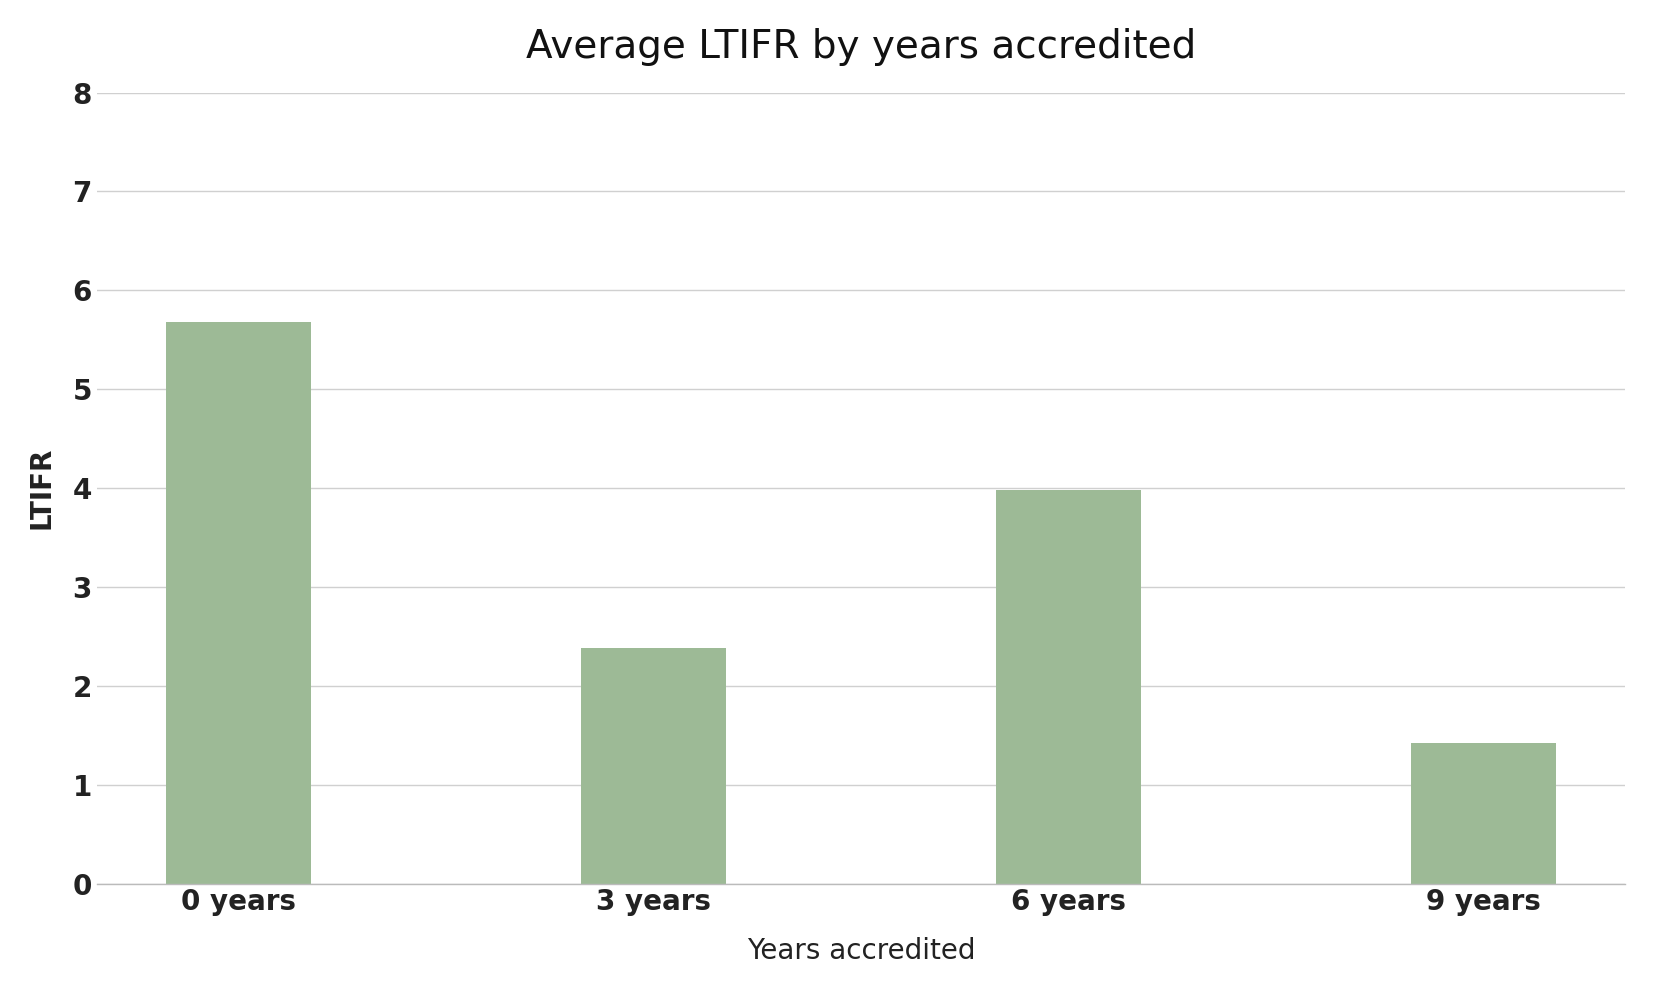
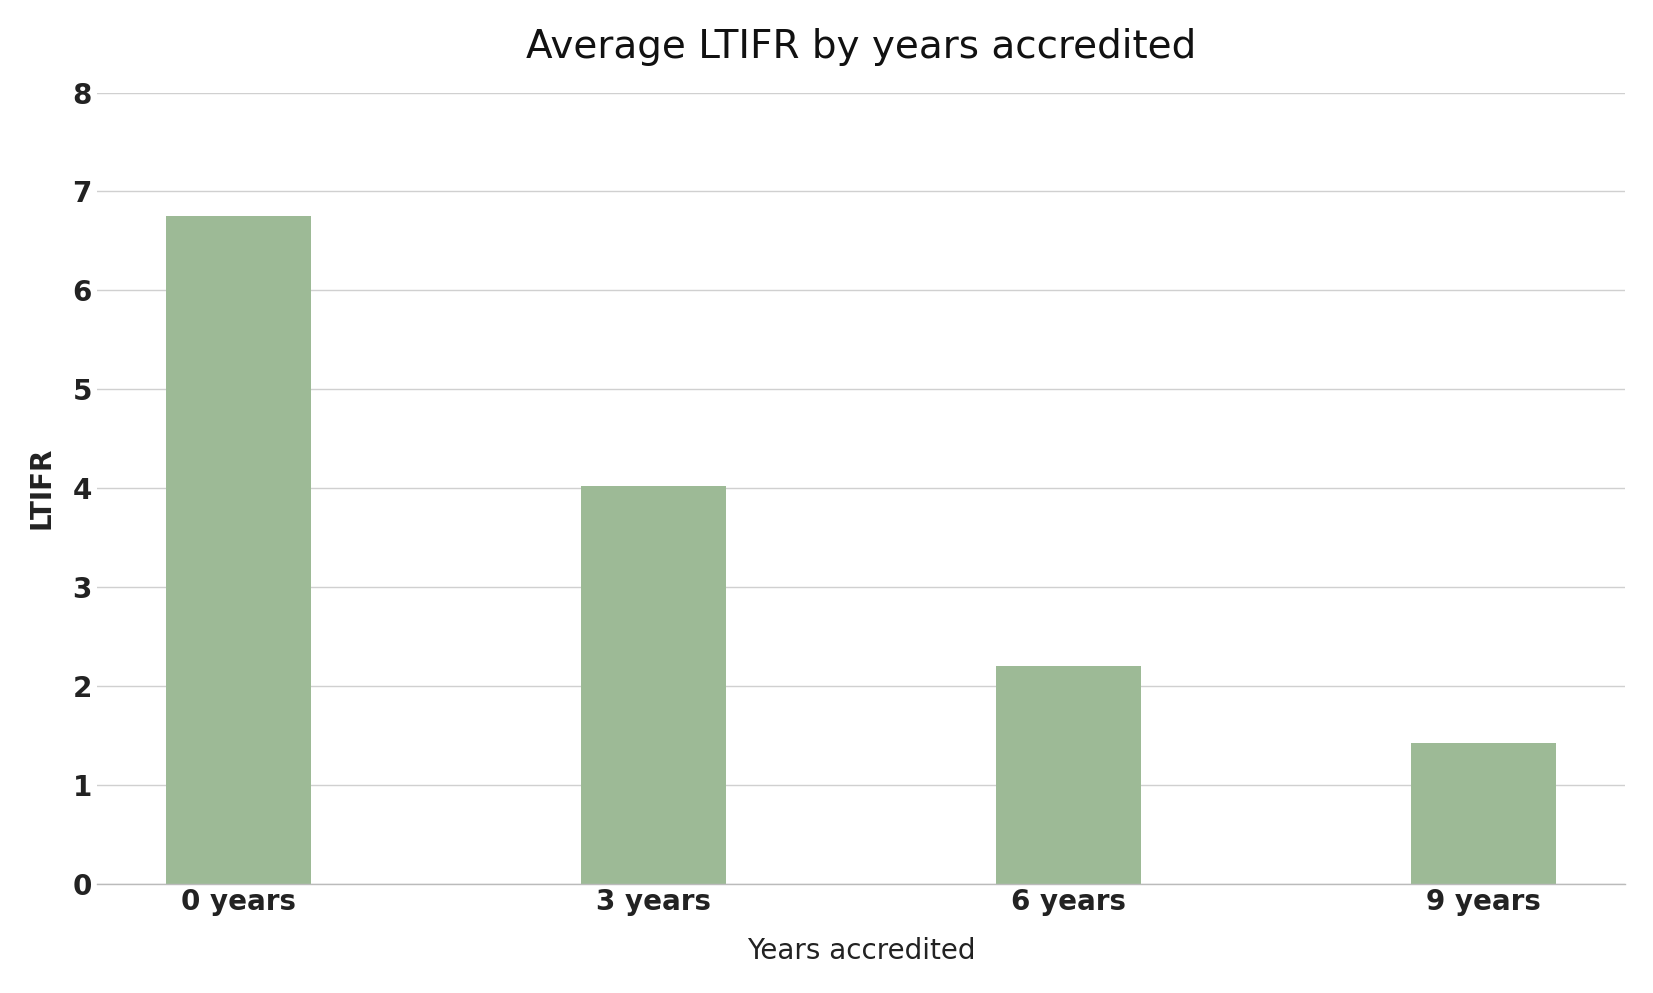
0 years: 5.68 -> 6.75
3 years: 2.38 -> 4.02
6 years: 3.98 -> 2.20
